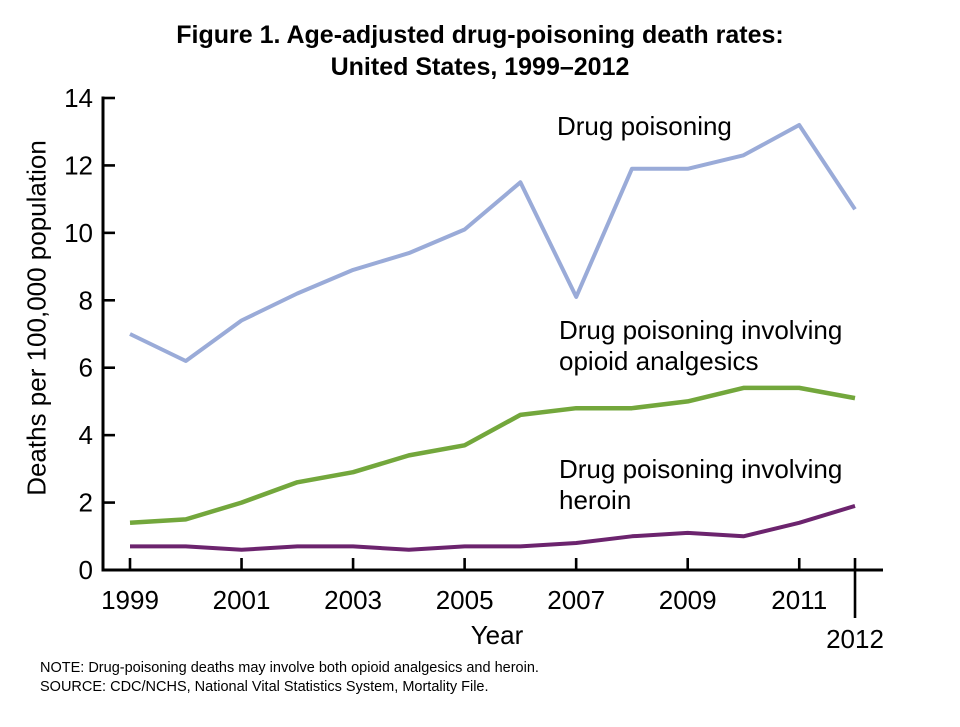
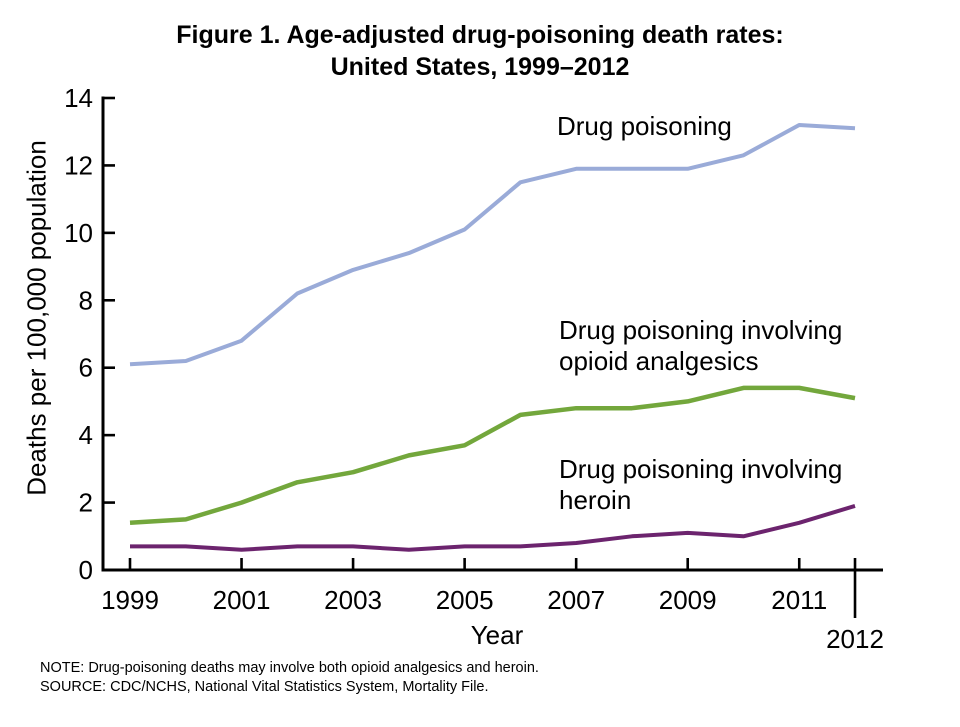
Drug poisoning/1999: 7.0 -> 6.1
Drug poisoning/2001: 7.4 -> 6.8
Drug poisoning/2007: 8.1 -> 11.9
Drug poisoning/2012: 10.7 -> 13.1
